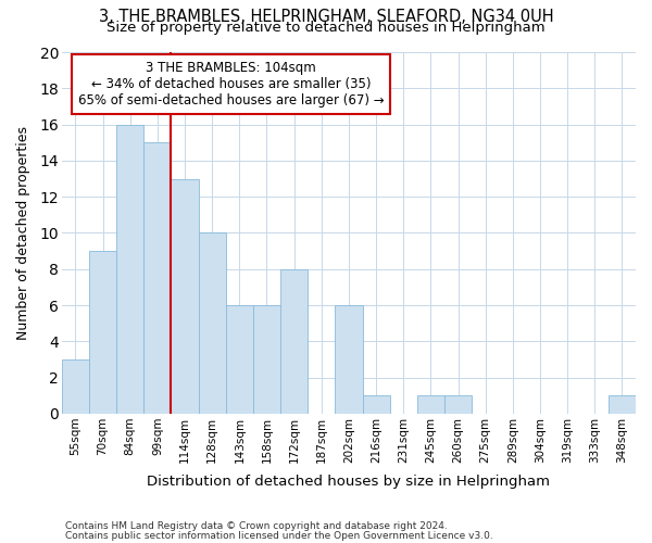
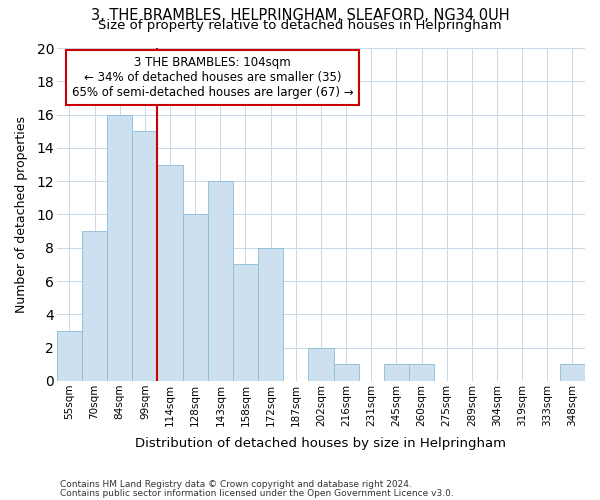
143sqm: 6 -> 12
158sqm: 6 -> 7
202sqm: 6 -> 2
